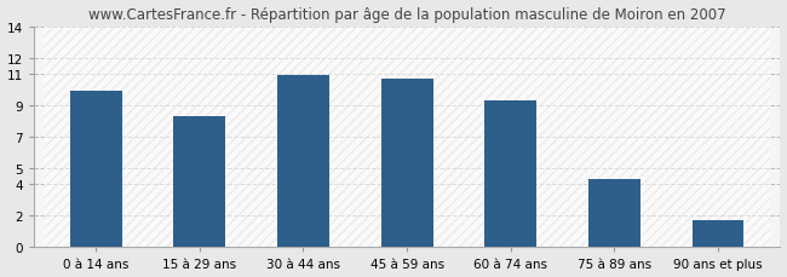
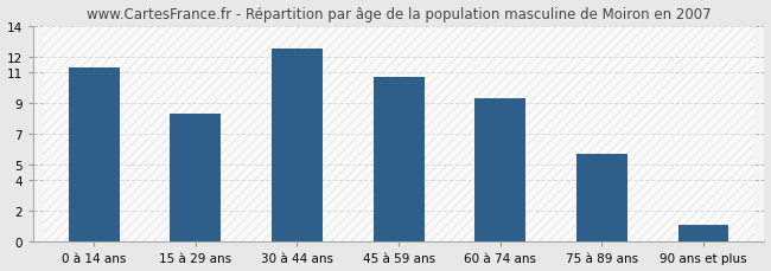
0 à 14 ans: 9.9 -> 11.3
30 à 44 ans: 10.9 -> 12.5
75 à 89 ans: 4.3 -> 5.7
90 ans et plus: 1.7 -> 1.1
